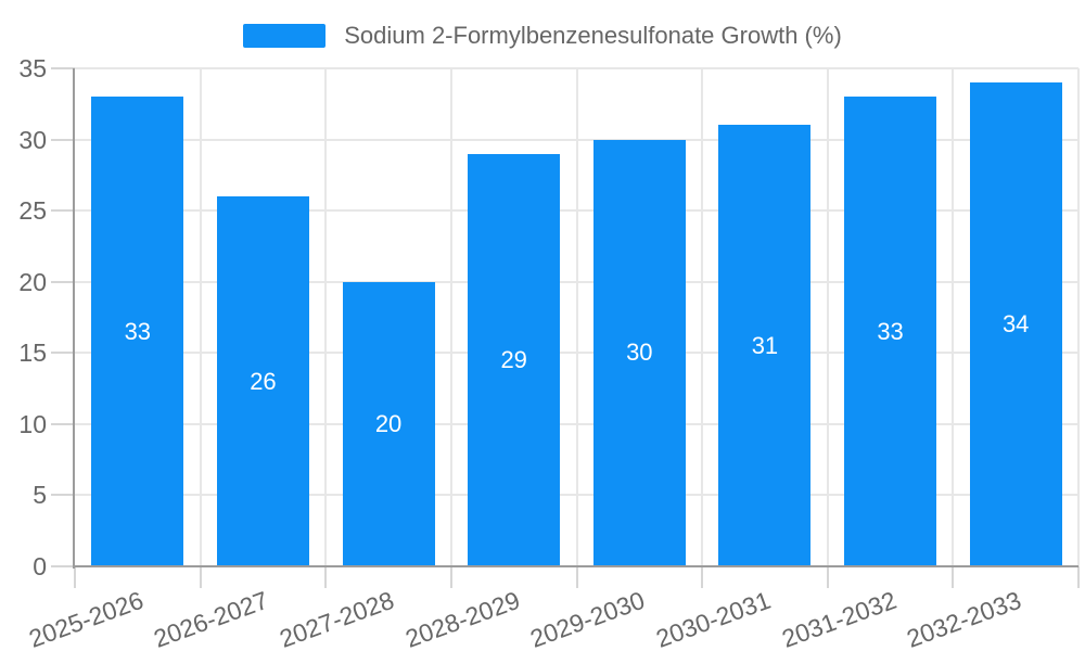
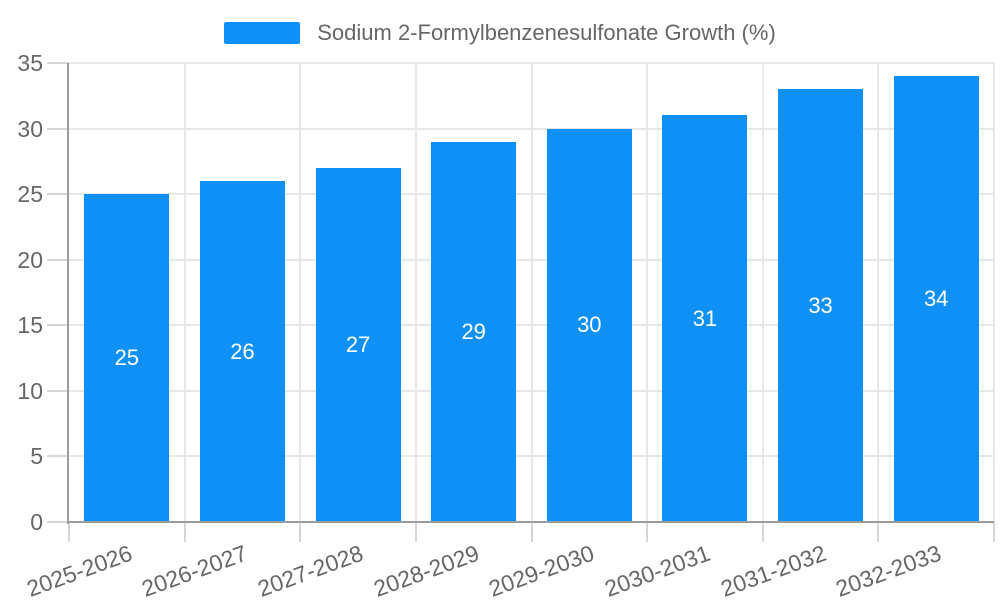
2025-2026: 33 -> 25
2027-2028: 20 -> 27
